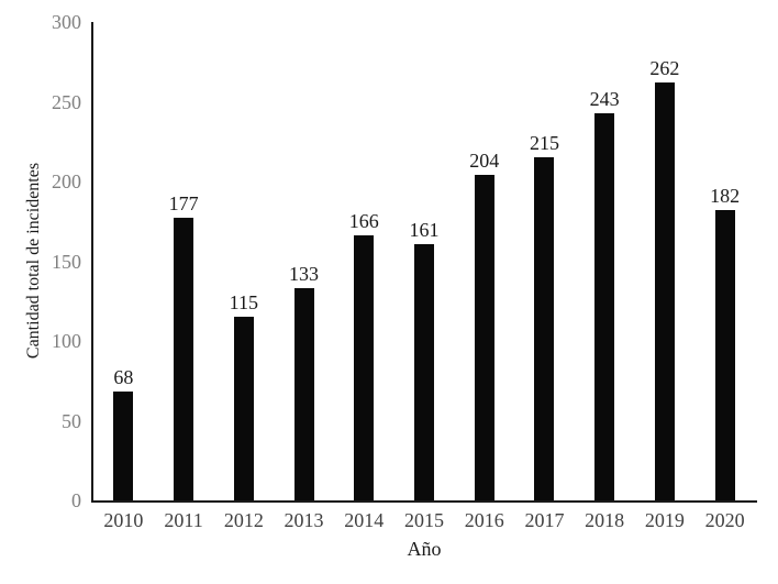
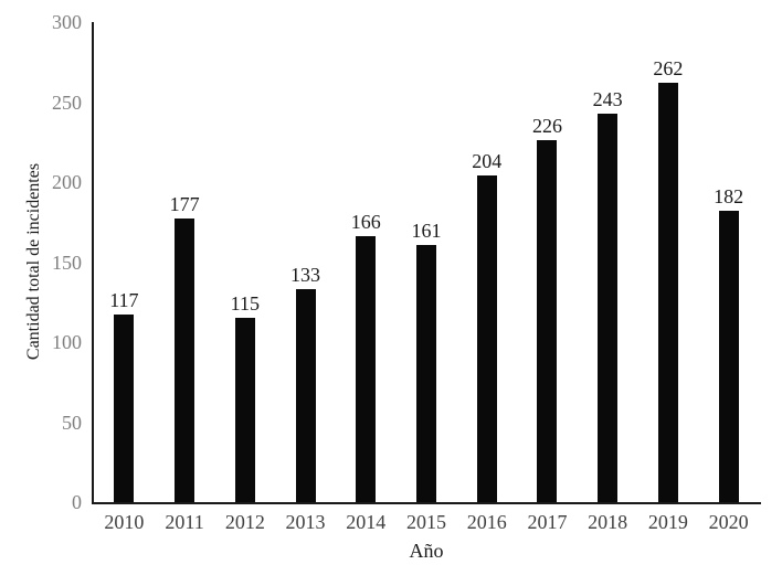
2010: 68 -> 117
2017: 215 -> 226
